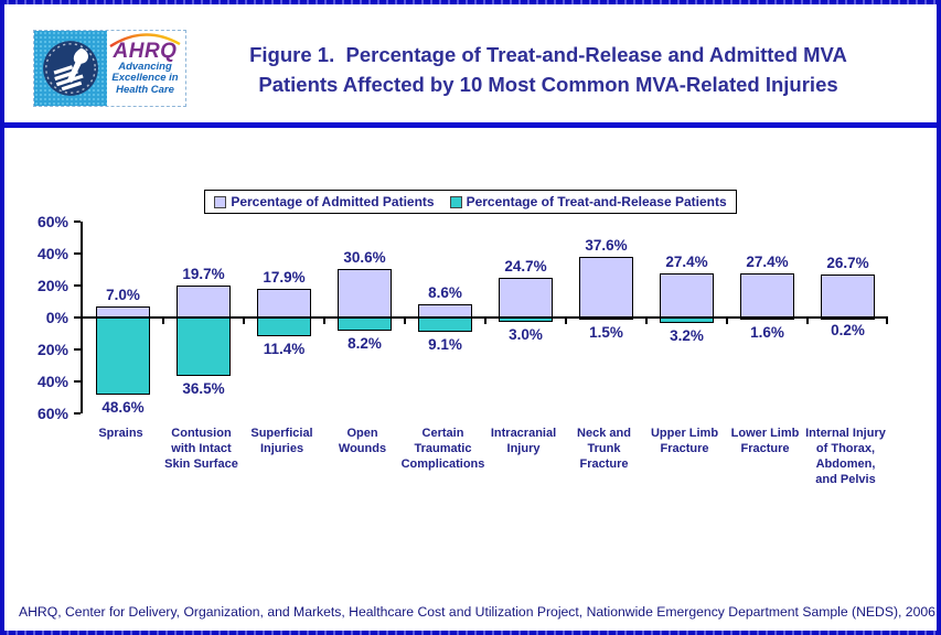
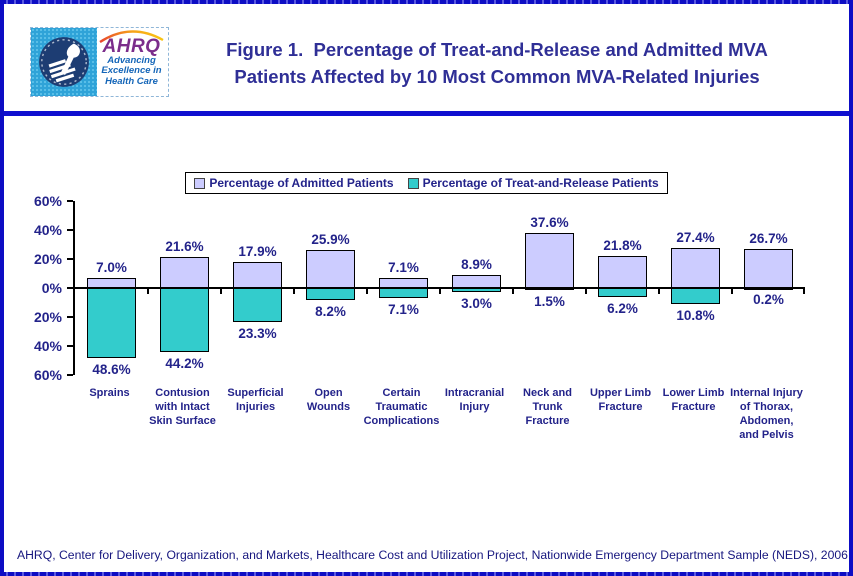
Percentage of Admitted Patients/Contusion with Intact Skin Surface: 19.7% -> 21.6%
Percentage of Treat-and-Release Patients/Contusion with Intact Skin Surface: 36.5% -> 44.2%
Percentage of Treat-and-Release Patients/Superficial Injuries: 11.4% -> 23.3%
Percentage of Admitted Patients/Open Wounds: 30.6% -> 25.9%
Percentage of Admitted Patients/Certain Traumatic Complications: 8.6% -> 7.1%
Percentage of Treat-and-Release Patients/Certain Traumatic Complications: 9.1% -> 7.1%
Percentage of Admitted Patients/Intracranial Injury: 24.7% -> 8.9%
Percentage of Admitted Patients/Upper Limb Fracture: 27.4% -> 21.8%
Percentage of Treat-and-Release Patients/Upper Limb Fracture: 3.2% -> 6.2%
Percentage of Treat-and-Release Patients/Lower Limb Fracture: 1.6% -> 10.8%
